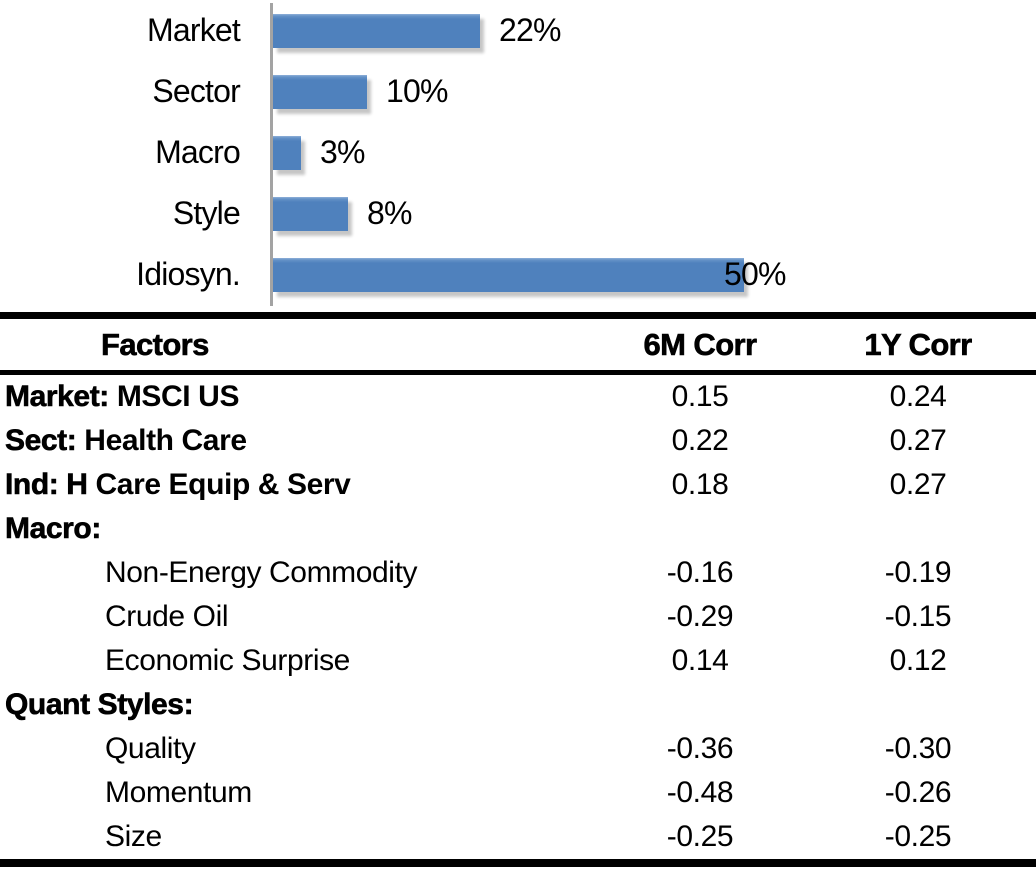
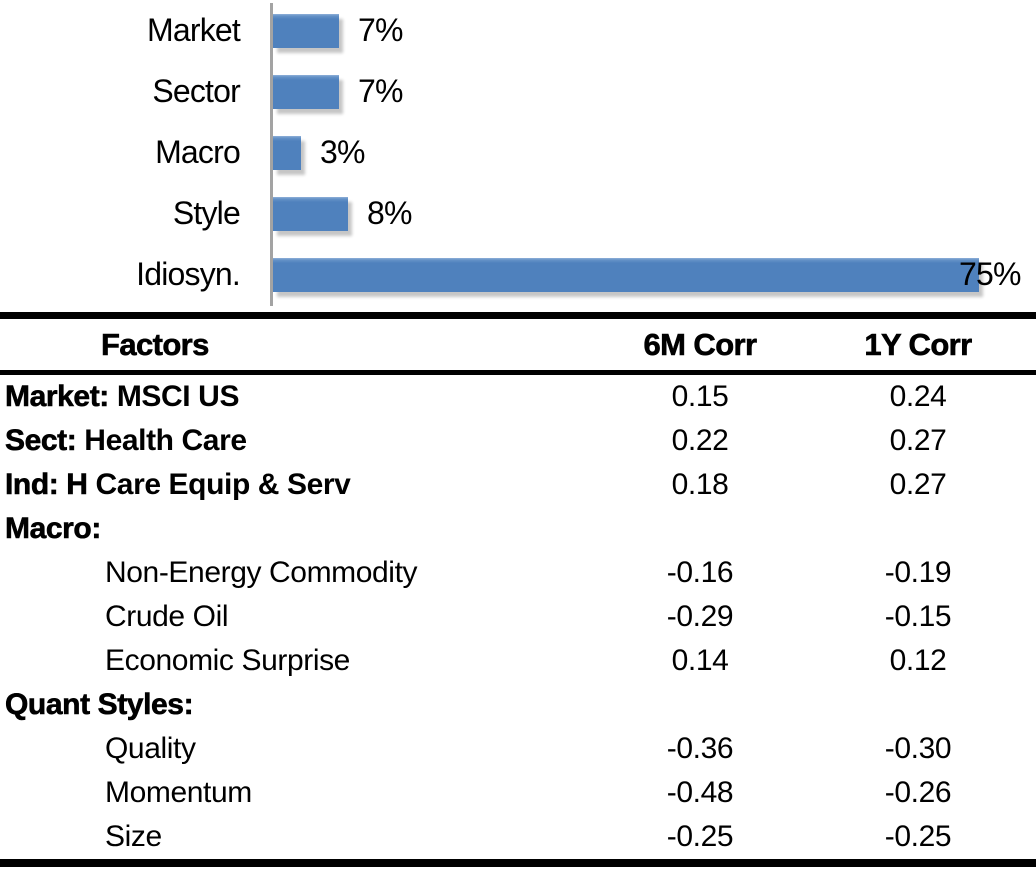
Market: 22% -> 7%
Sector: 10% -> 7%
Idiosyn.: 50% -> 75%
